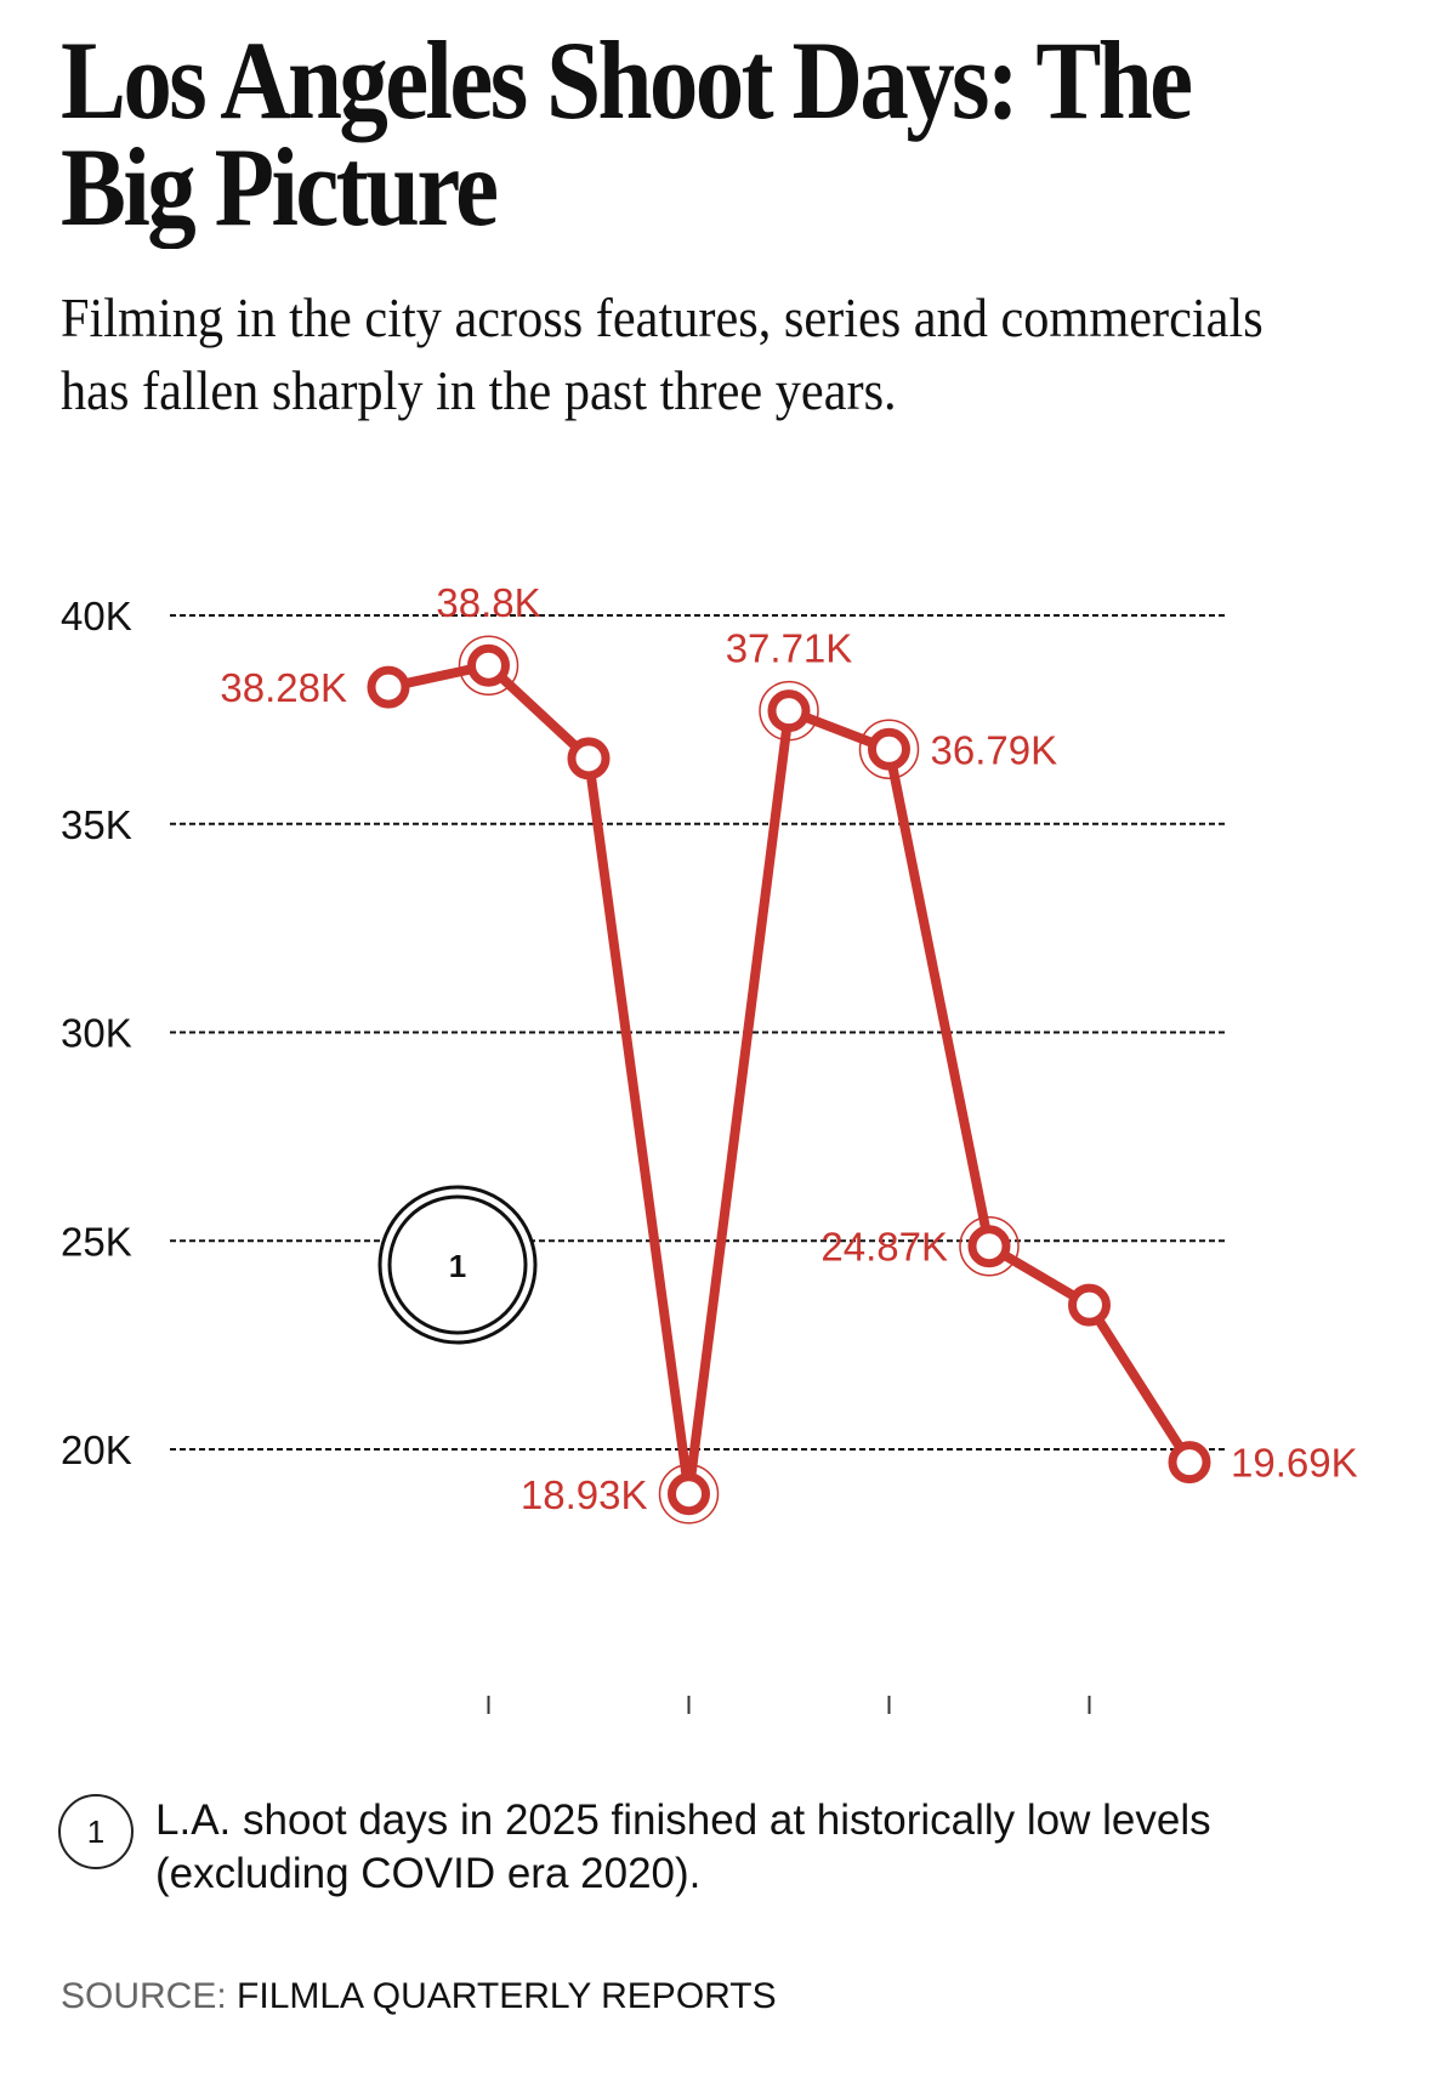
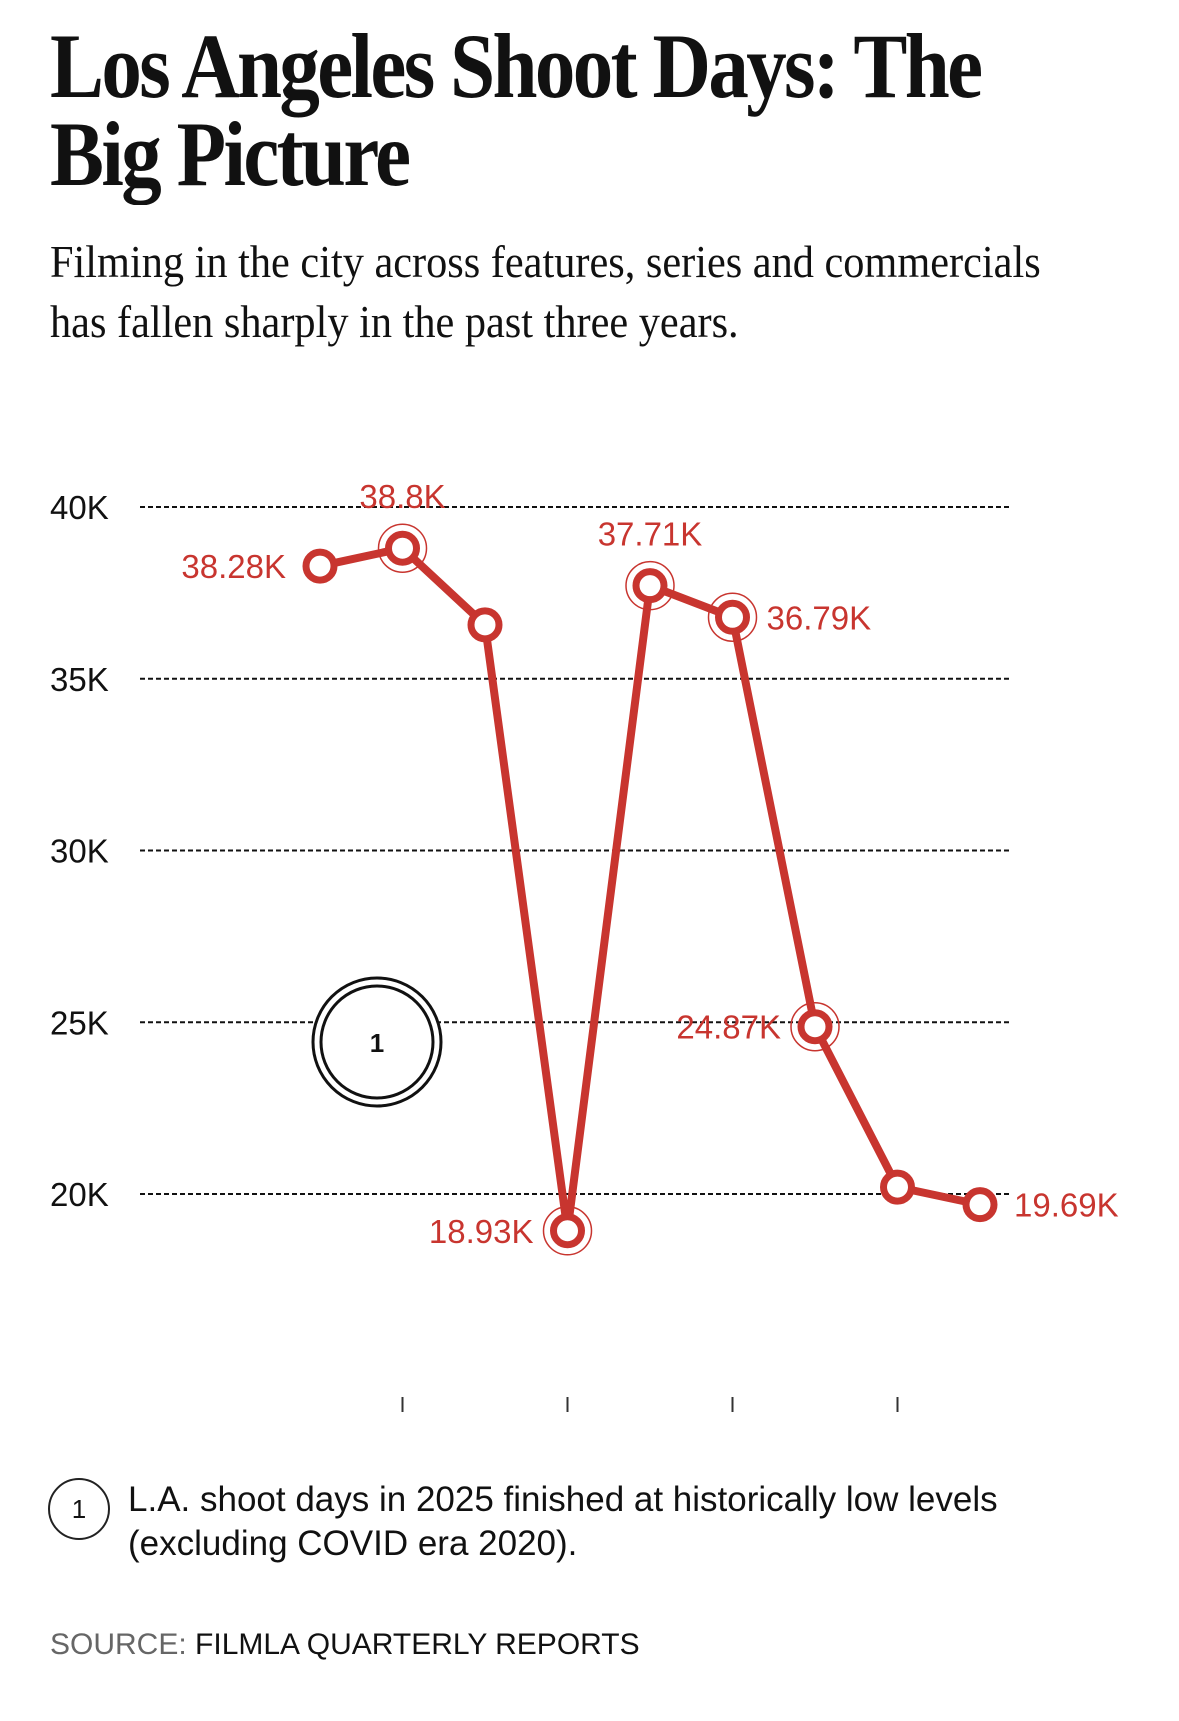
2024: 23.5K -> 20.2K
